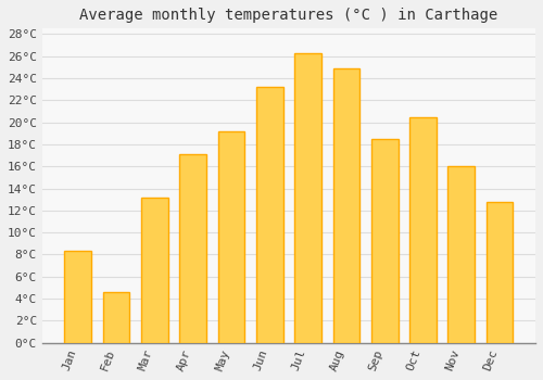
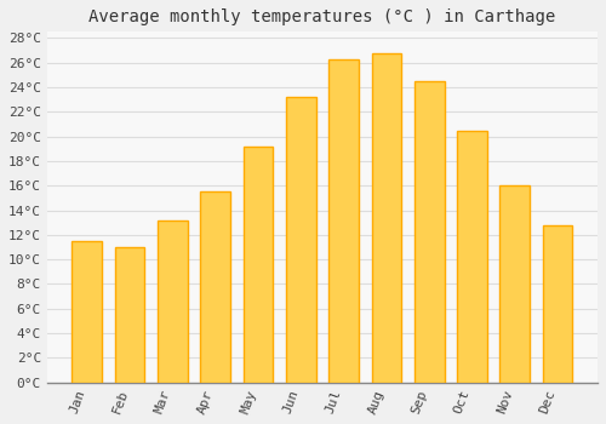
Jan: 8.3°C -> 11.5°C
Feb: 4.6°C -> 11.0°C
Apr: 17.1°C -> 15.5°C
Aug: 24.9°C -> 26.8°C
Sep: 18.5°C -> 24.5°C
